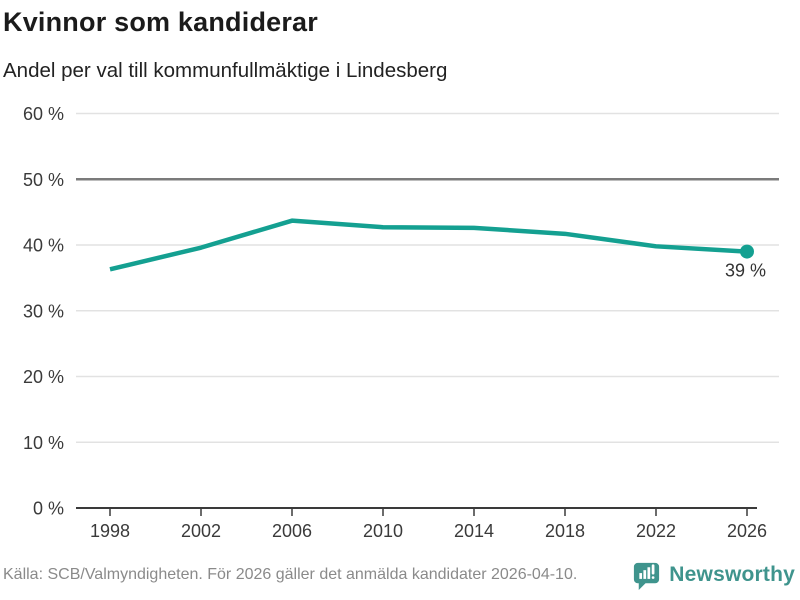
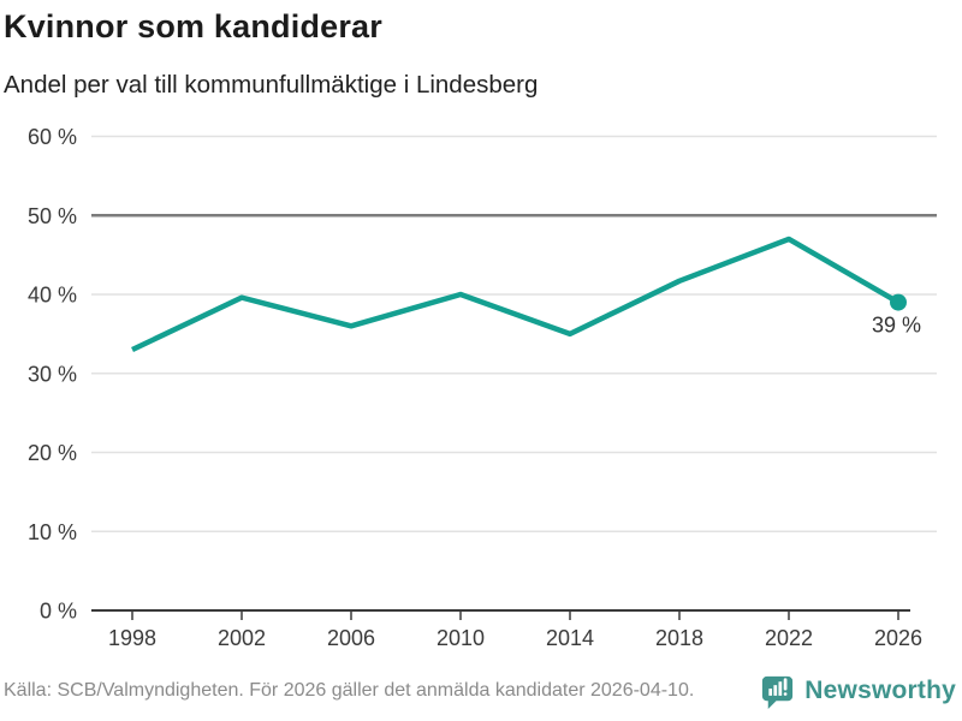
1998: 36% -> 33%
2006: 44% -> 36%
2010: 43% -> 40%
2014: 43% -> 35%
2022: 40% -> 47%
